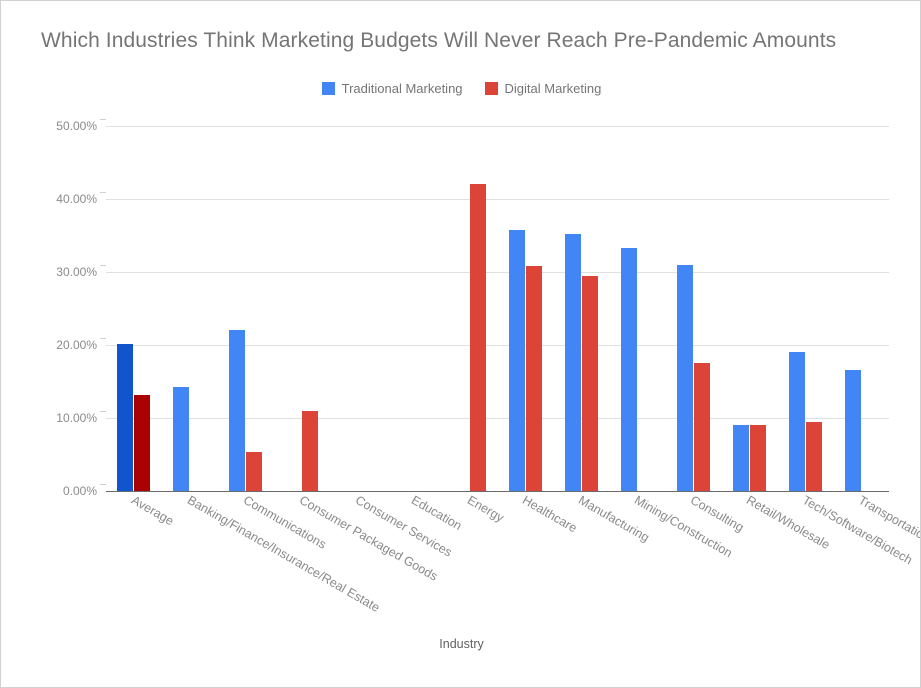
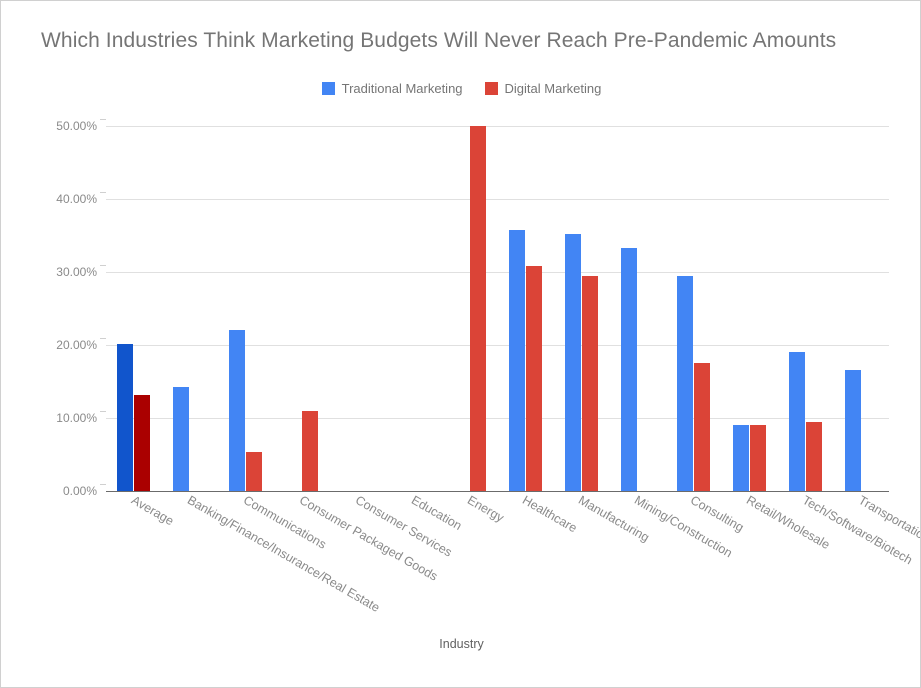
Digital Marketing/Energy: 42% -> 50%
Traditional Marketing/Consulting: 31% -> 29%
